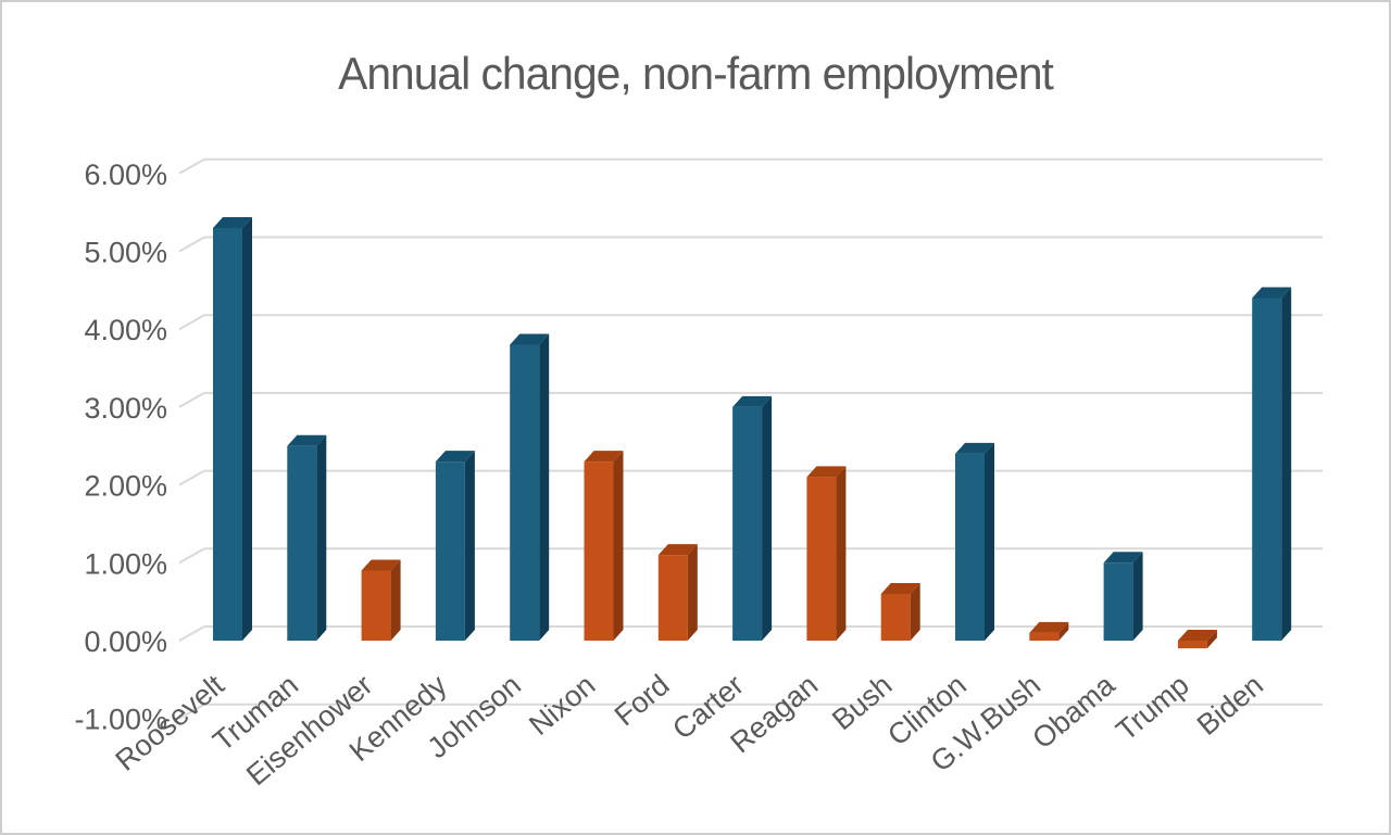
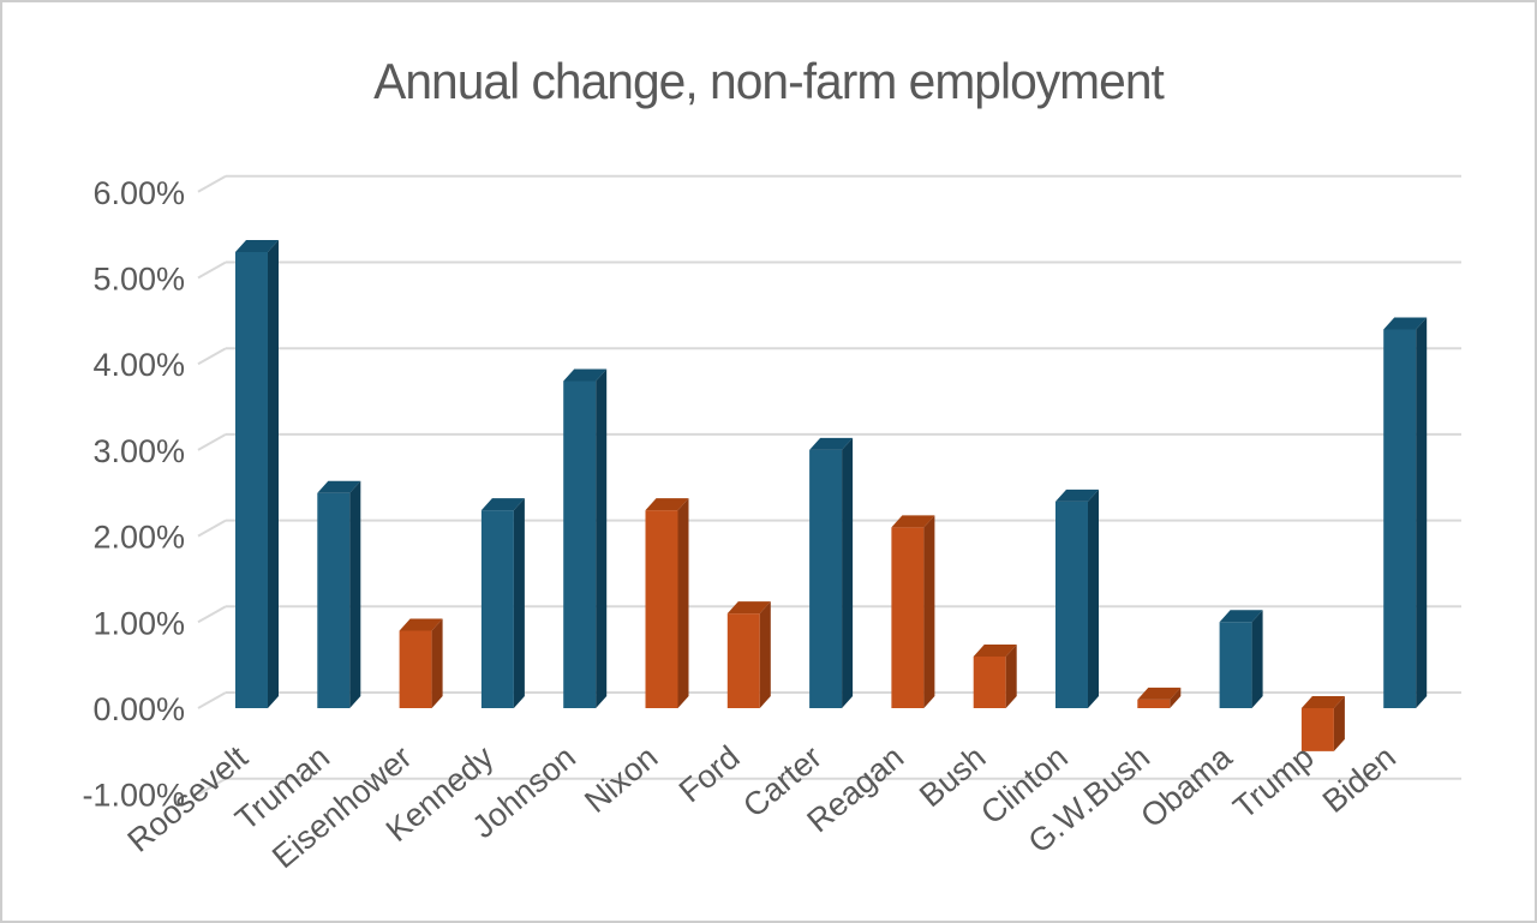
Trump: -0.1% -> -0.5%
